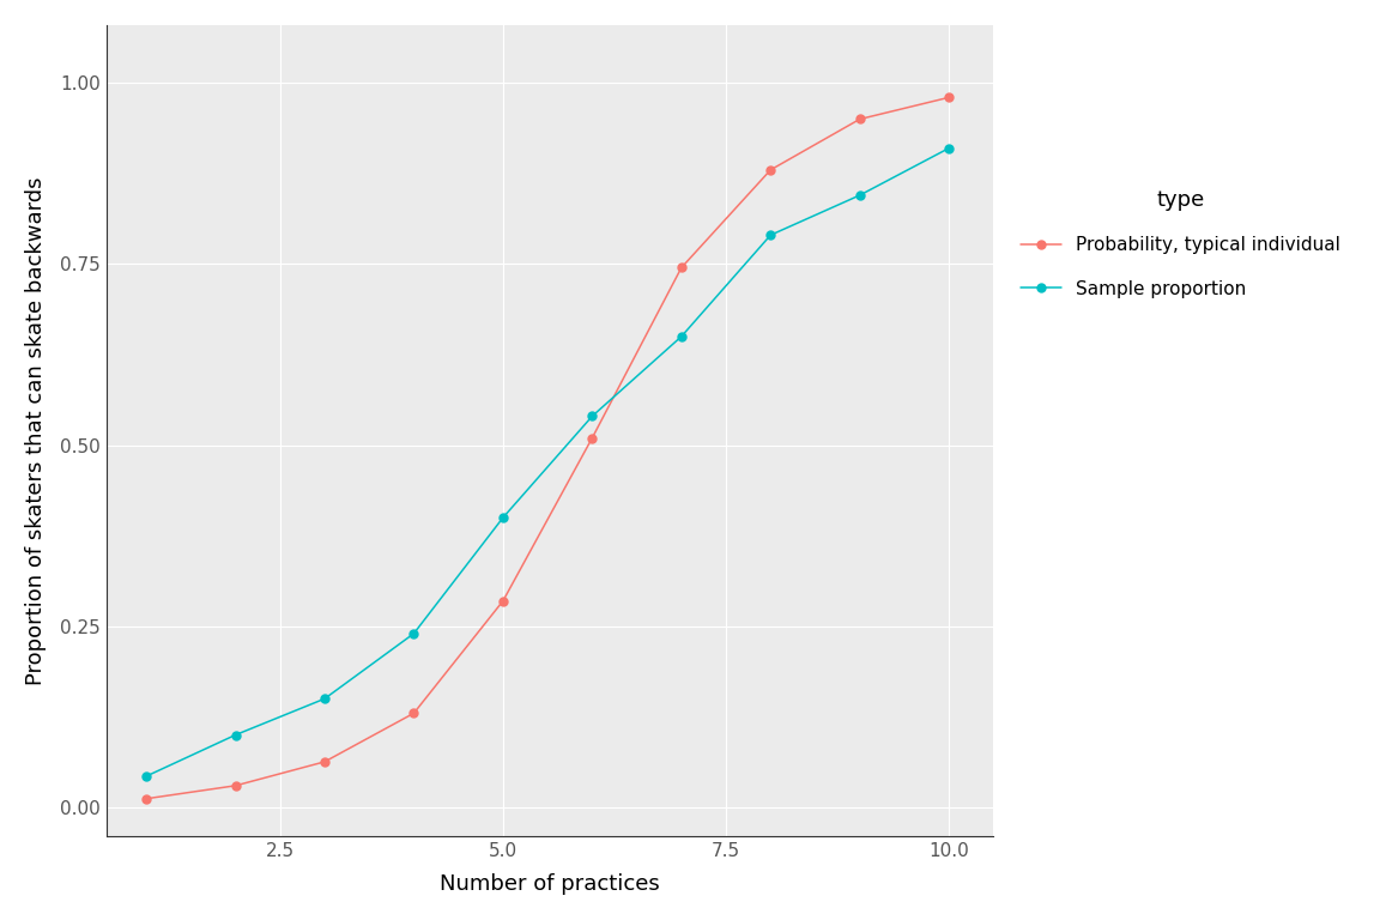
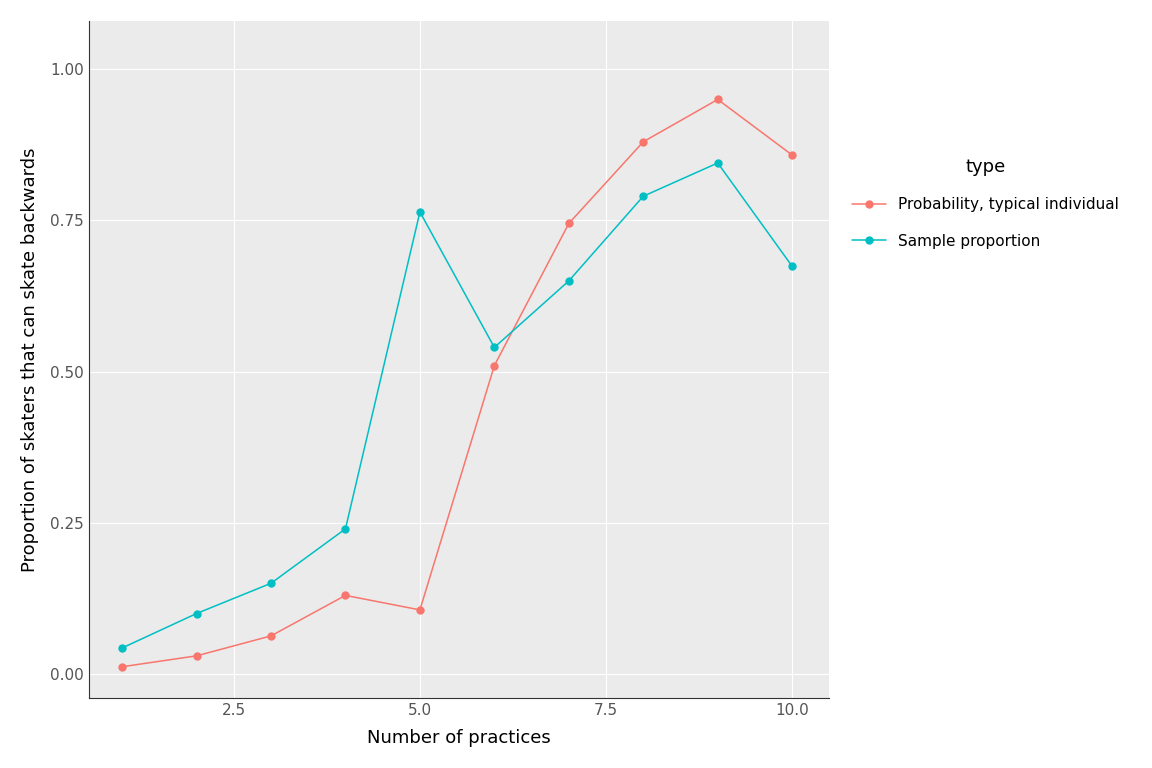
Probability, typical individual/5.0: 0.285 -> 0.106
Sample proportion/5.0: 0.400 -> 0.764
Probability, typical individual/10.0: 0.980 -> 0.858
Sample proportion/10.0: 0.910 -> 0.674
